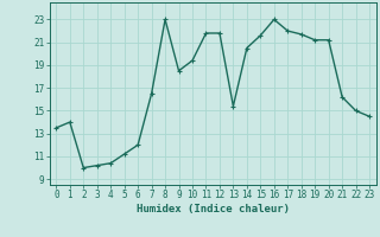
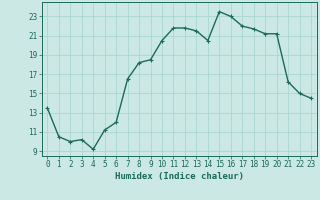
1: 14.0 -> 10.5
4: 10.4 -> 9.2
8: 23.0 -> 18.2
10: 19.4 -> 20.5
13: 15.4 -> 21.5
15: 21.6 -> 23.5
